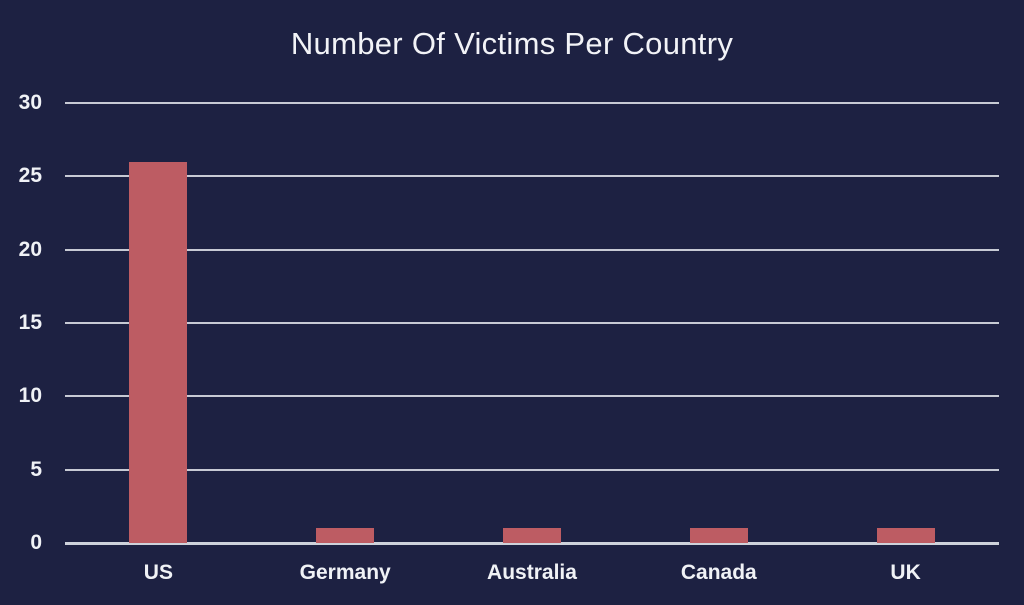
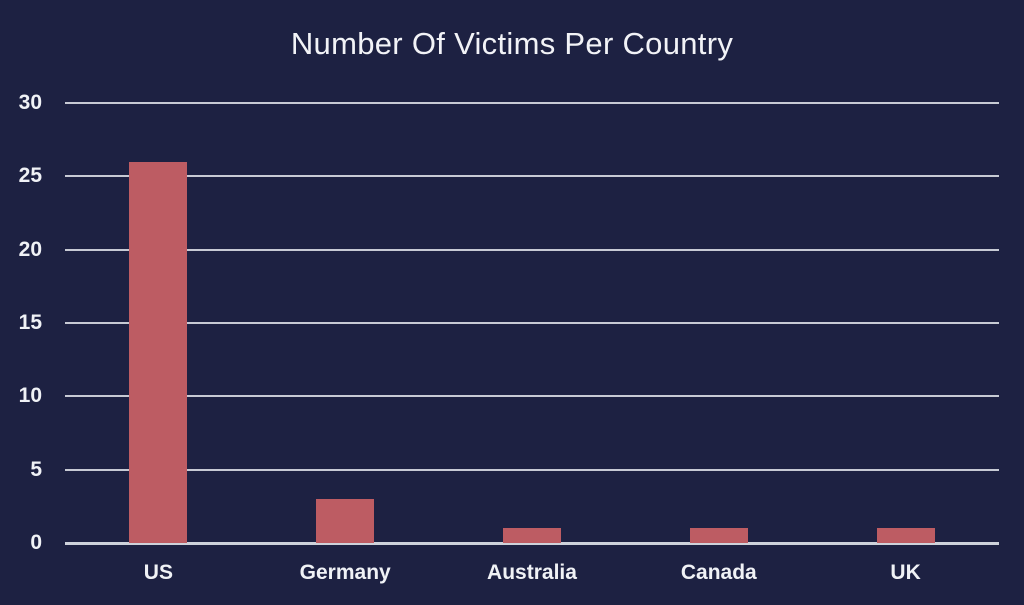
Germany: 1 -> 3
